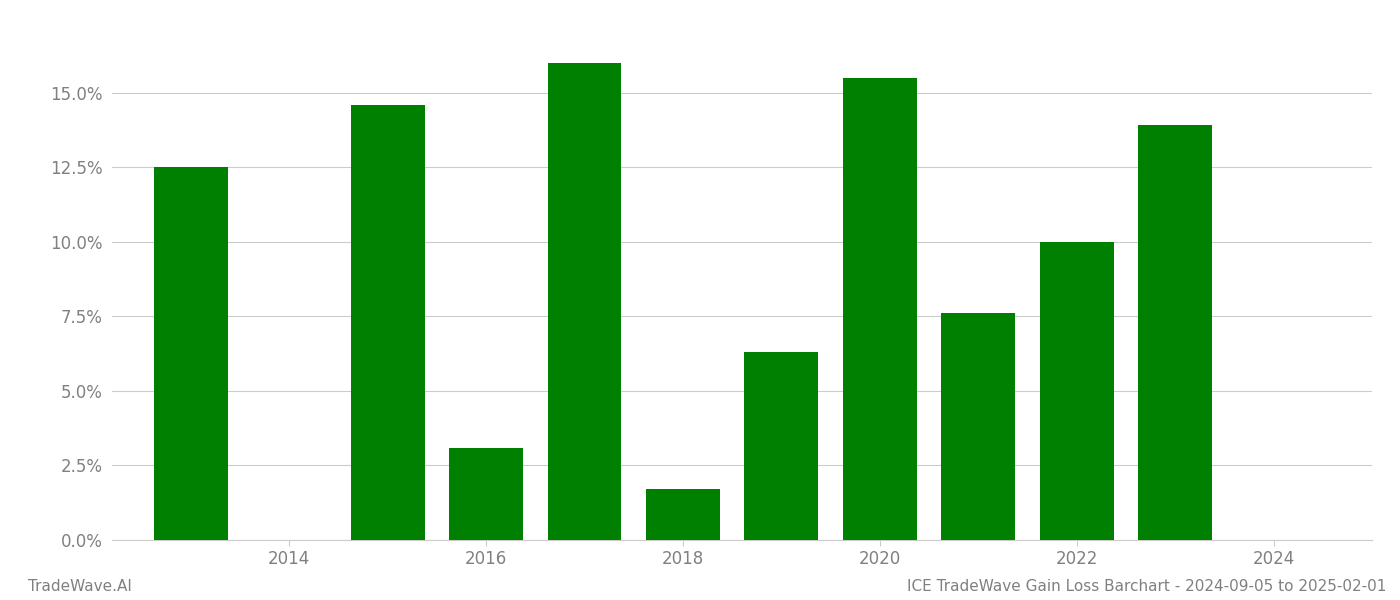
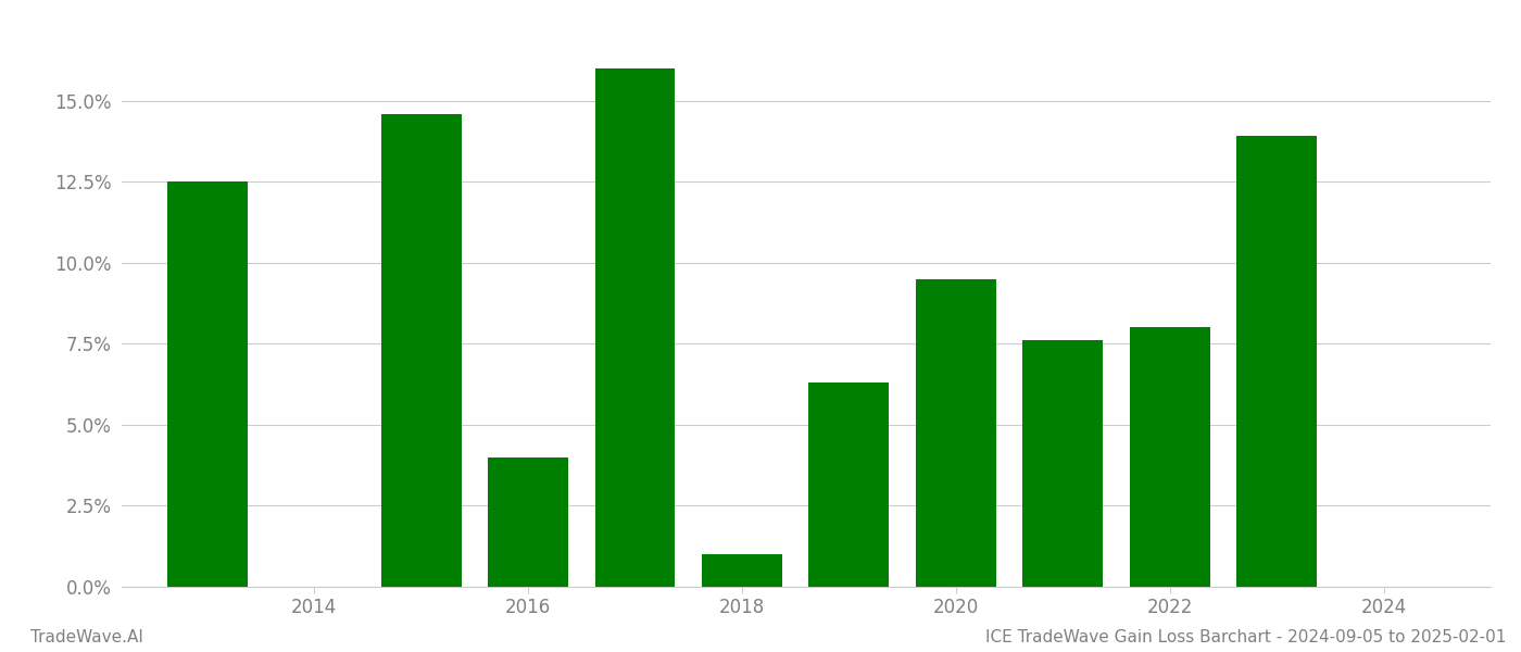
2016: 3.1% -> 4.0%
2018: 1.7% -> 1.0%
2020: 15.5% -> 9.5%
2022: 10.0% -> 8.0%
